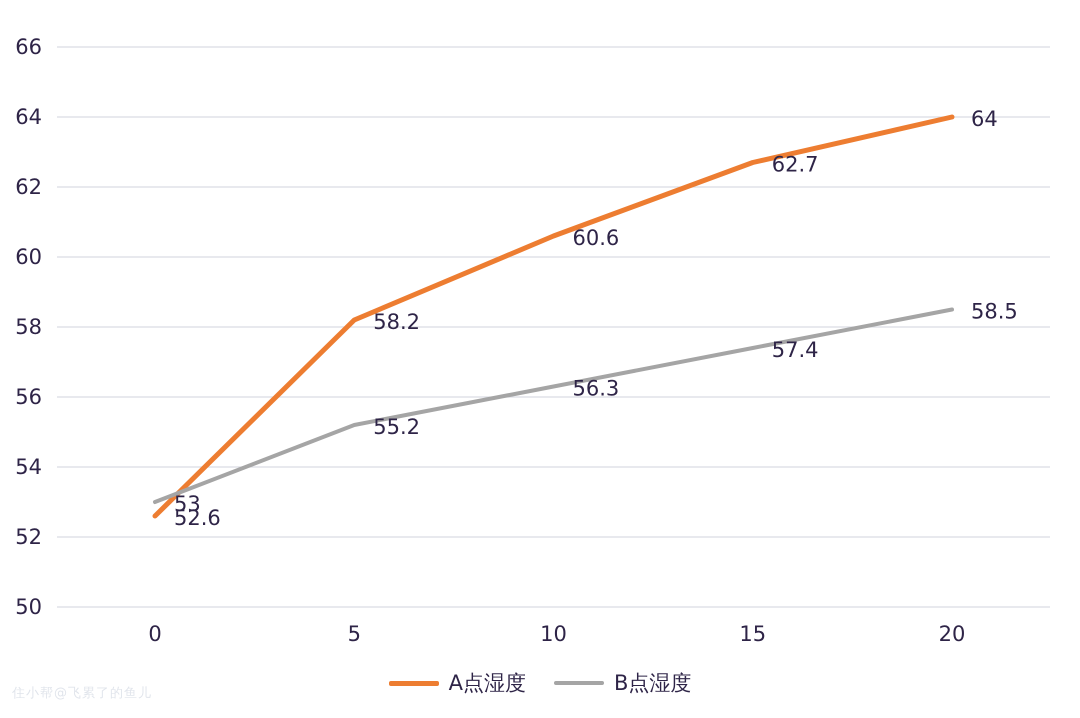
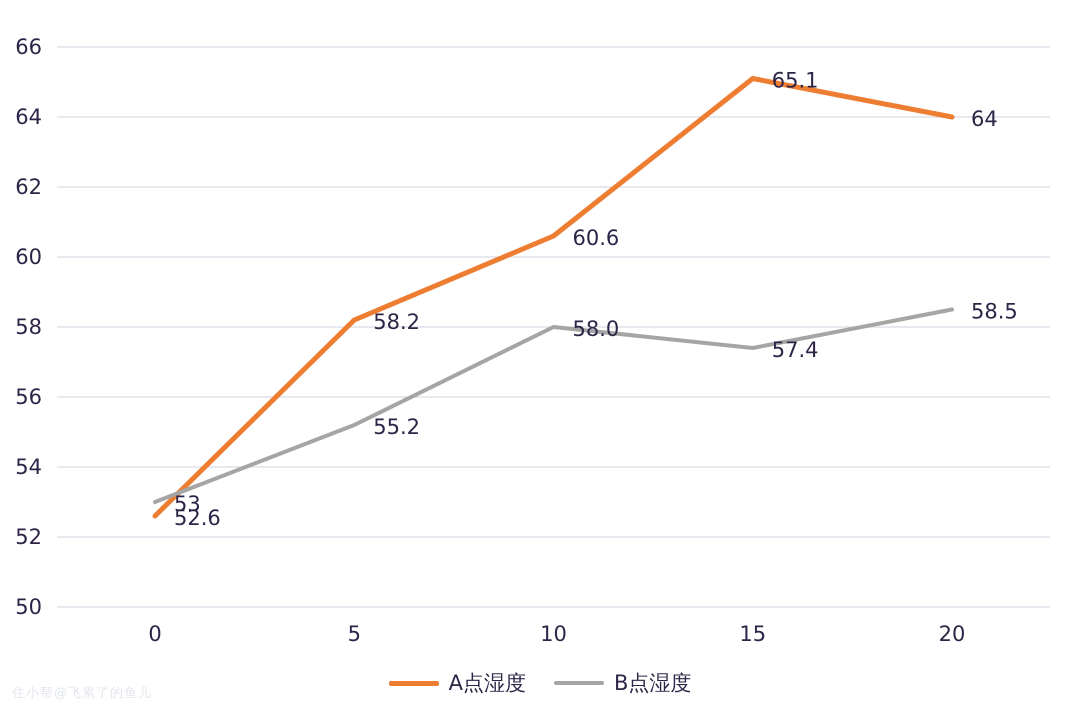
B点湿度/10: 56.3 -> 58.0
A点湿度/15: 62.7 -> 65.1
